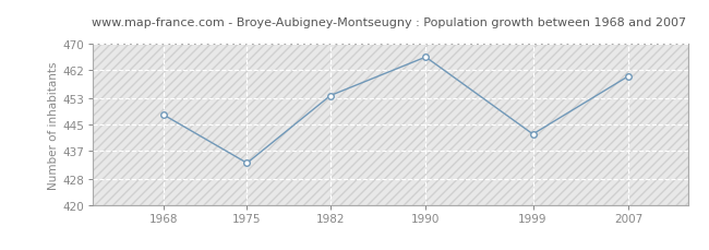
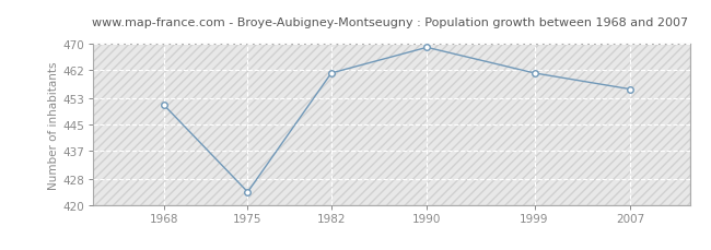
1968: 448 -> 451
1975: 433 -> 424
1982: 454 -> 461
1990: 466 -> 469
1999: 442 -> 461
2007: 460 -> 456
